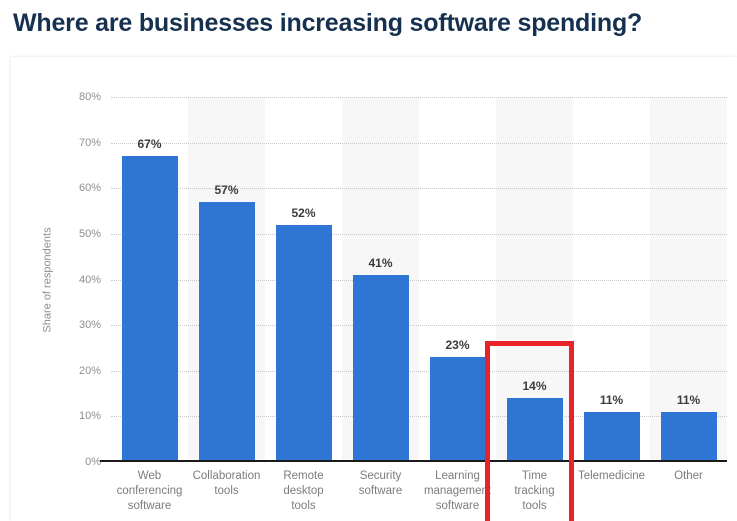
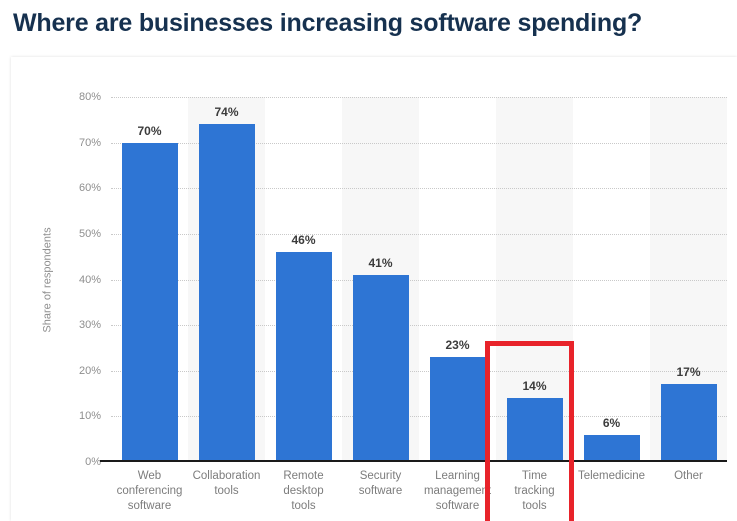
Web conferencing software: 67% -> 70%
Collaboration tools: 57% -> 74%
Remote desktop tools: 52% -> 46%
Telemedicine: 11% -> 6%
Other: 11% -> 17%
